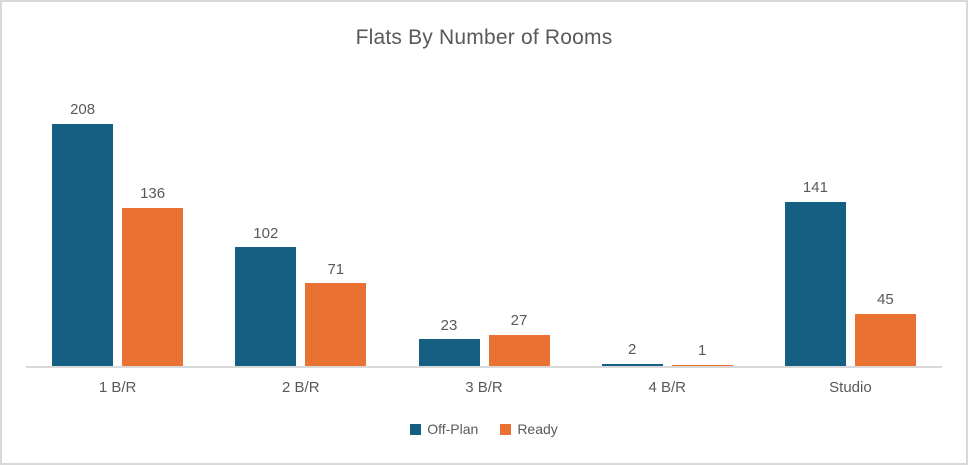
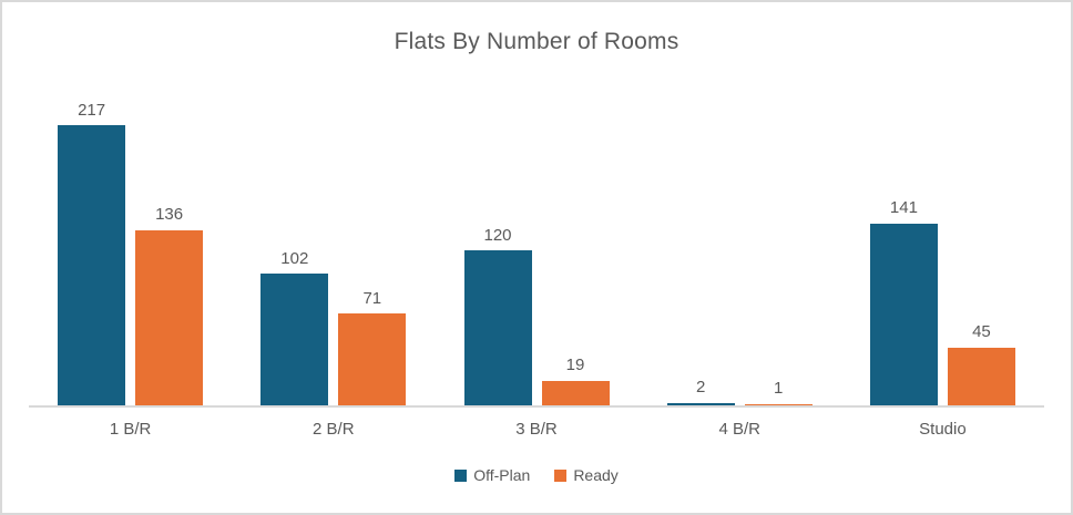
Off-Plan/1 B/R: 208 -> 217
Off-Plan/3 B/R: 23 -> 120
Ready/3 B/R: 27 -> 19
